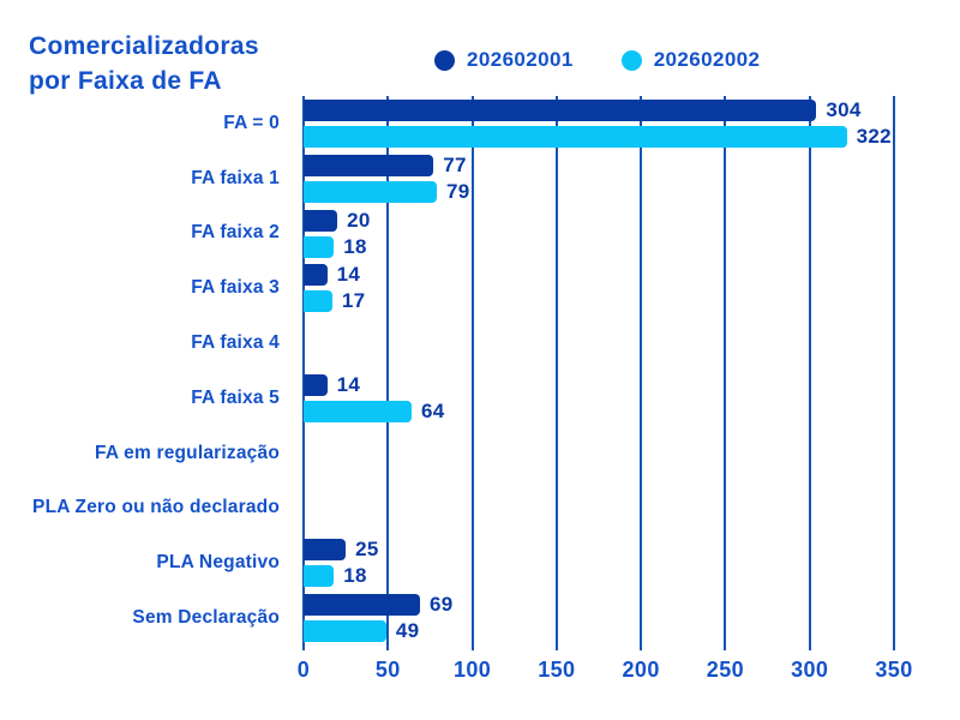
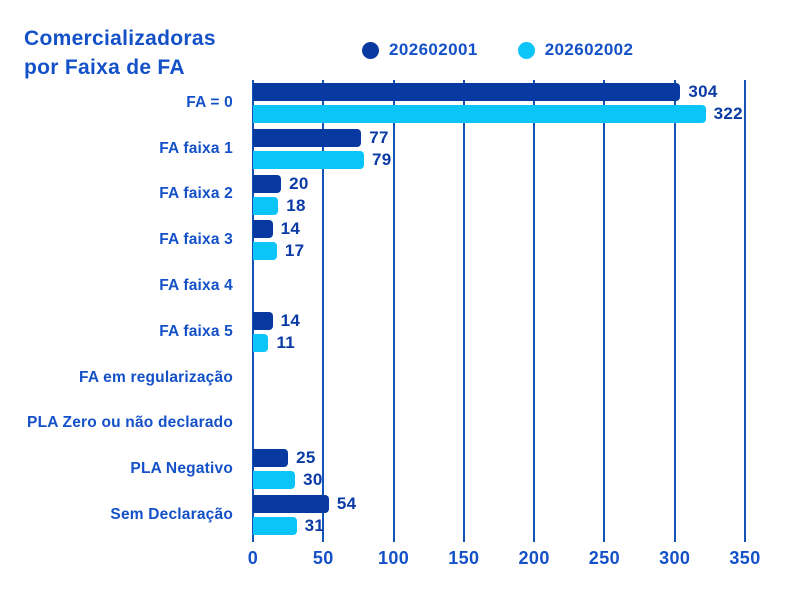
202602002/FA faixa 5: 64 -> 11
202602002/PLA Negativo: 18 -> 30
202602001/Sem Declaração: 69 -> 54
202602002/Sem Declaração: 49 -> 31
